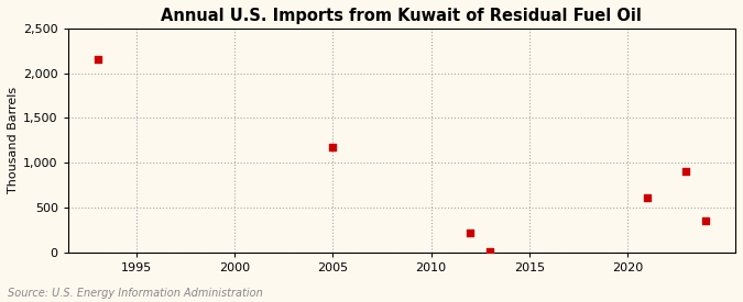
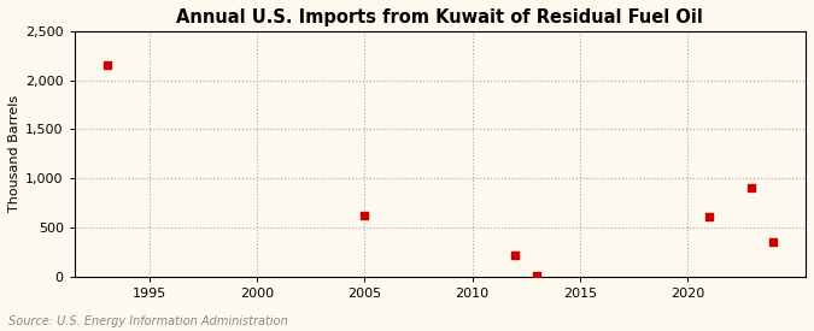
2005: 1,180 -> 620
